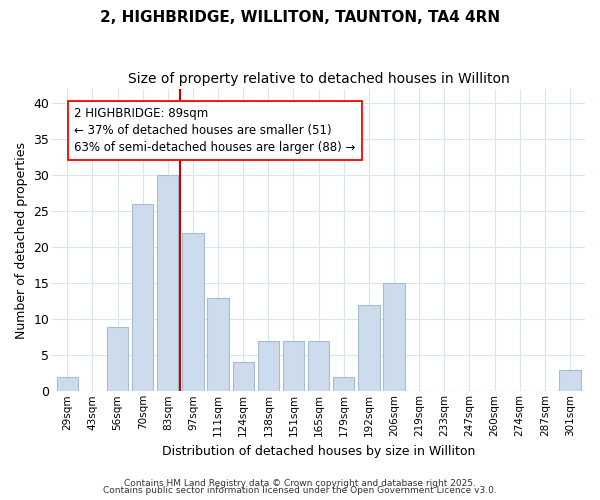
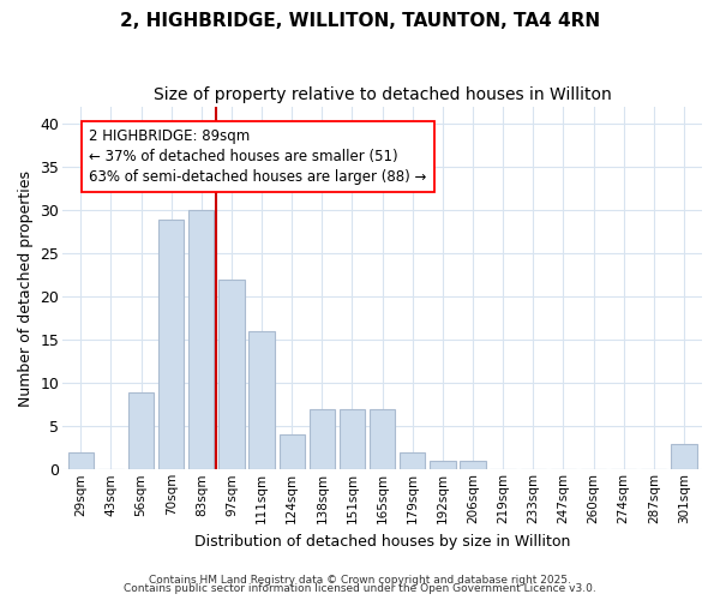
70sqm: 26 -> 29
111sqm: 13 -> 16
192sqm: 12 -> 1
206sqm: 15 -> 1
